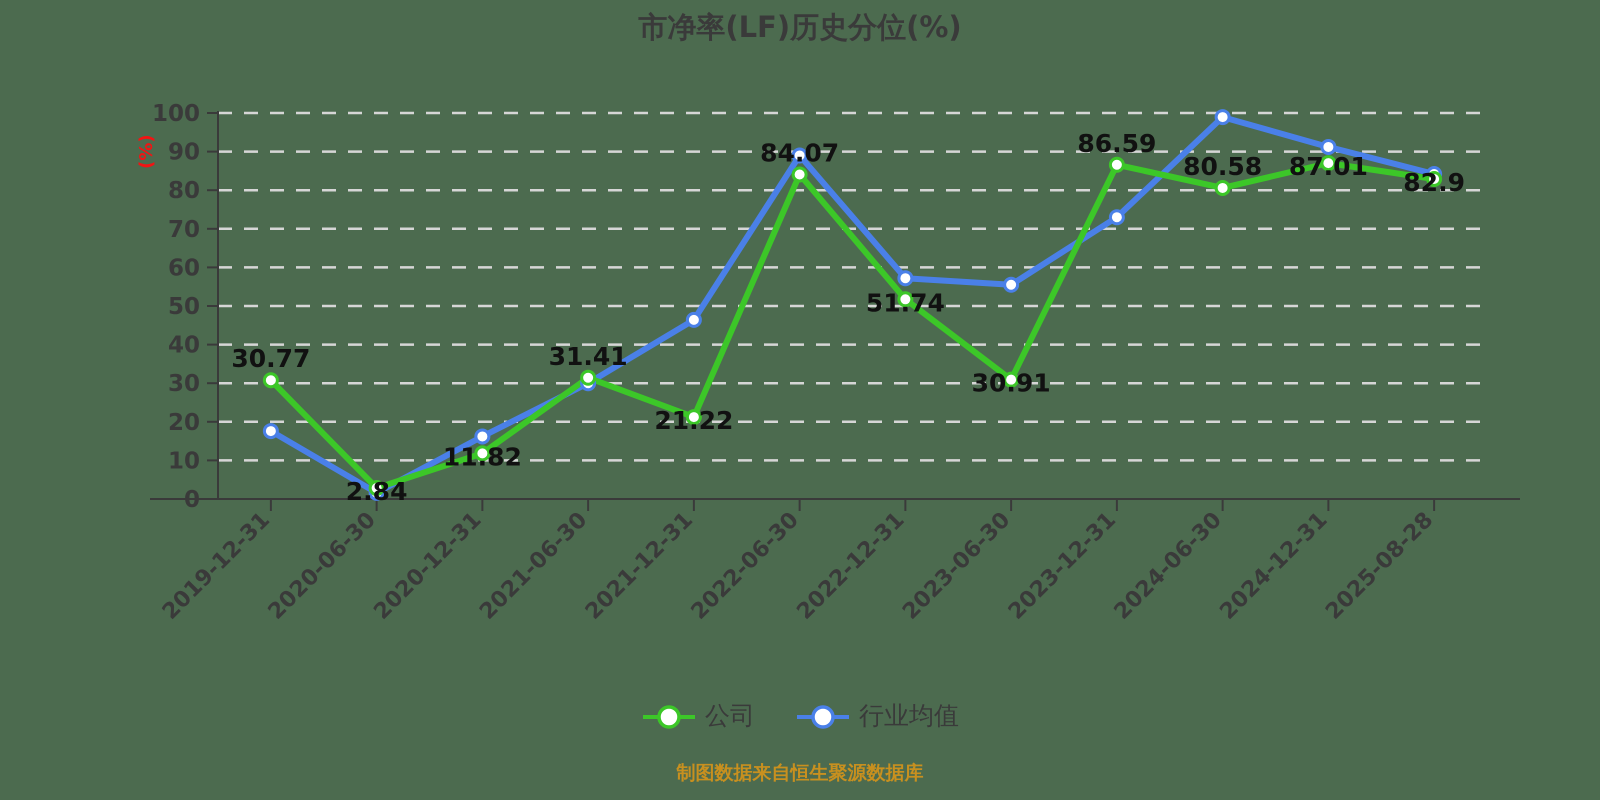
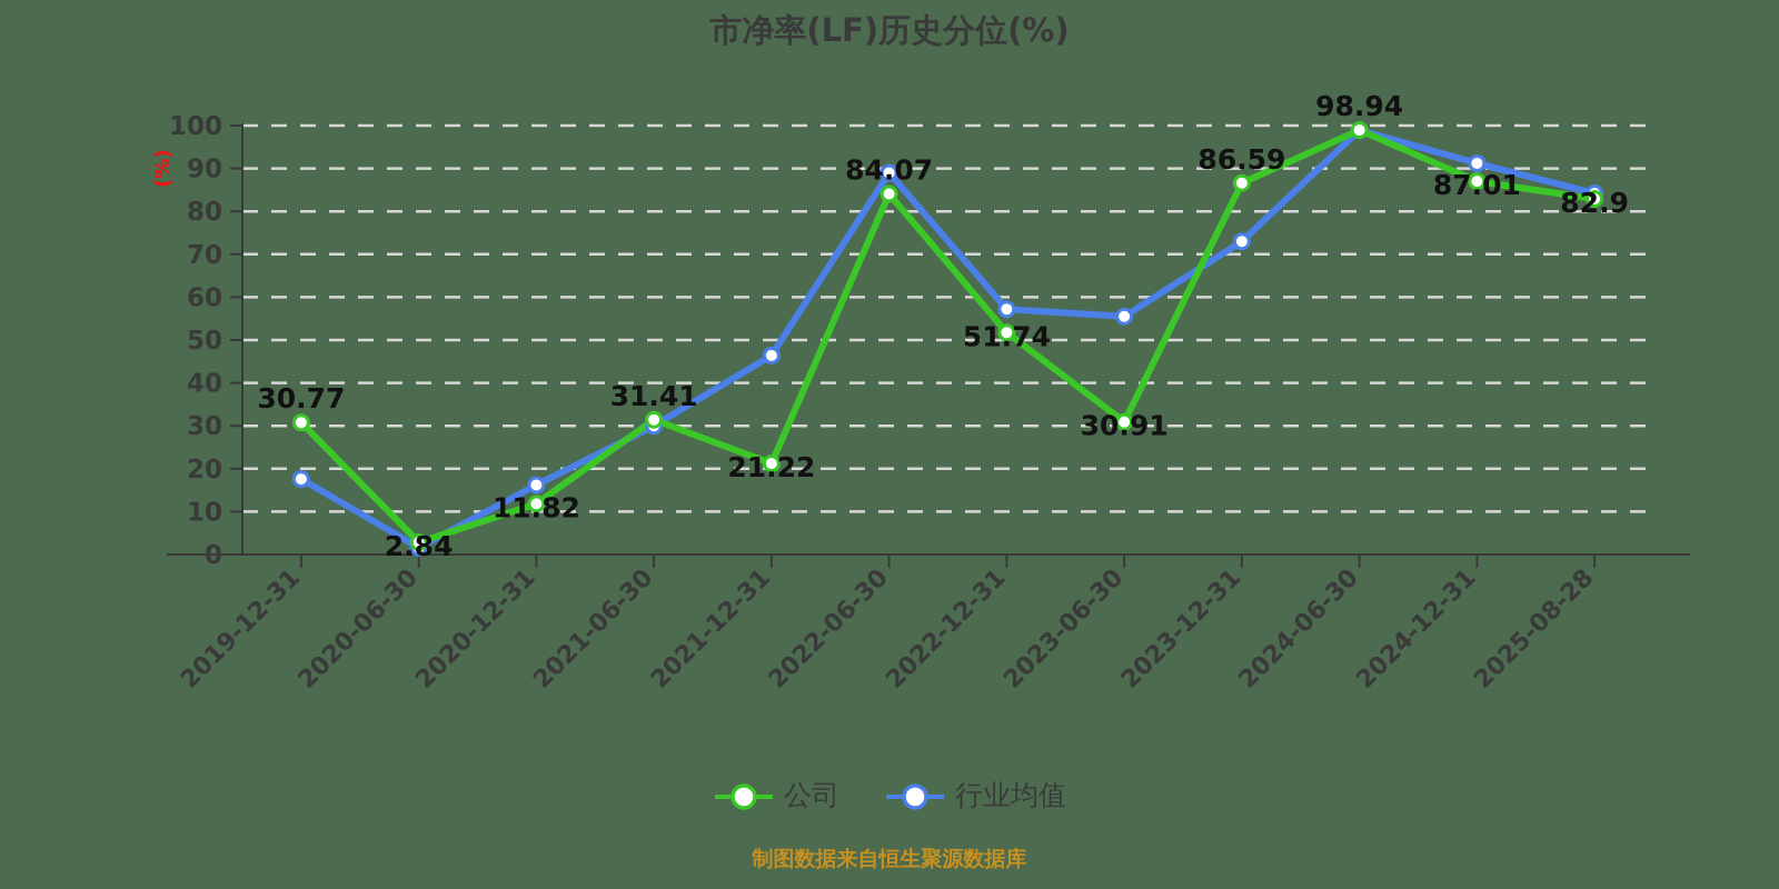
公司/2024-06-30: 80.58 -> 98.94
